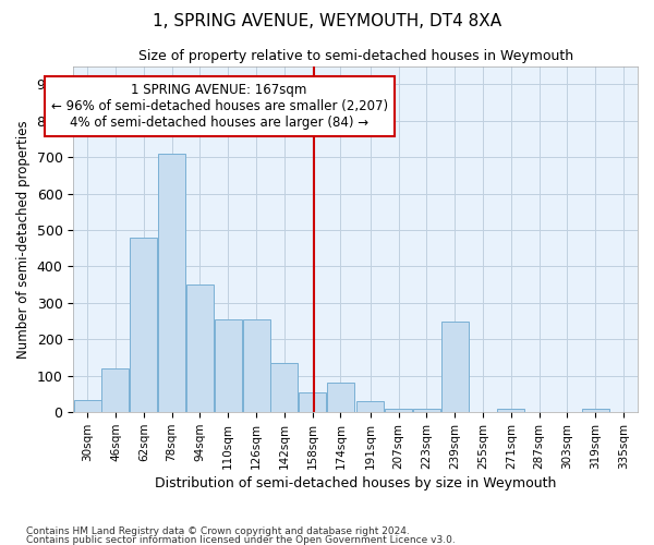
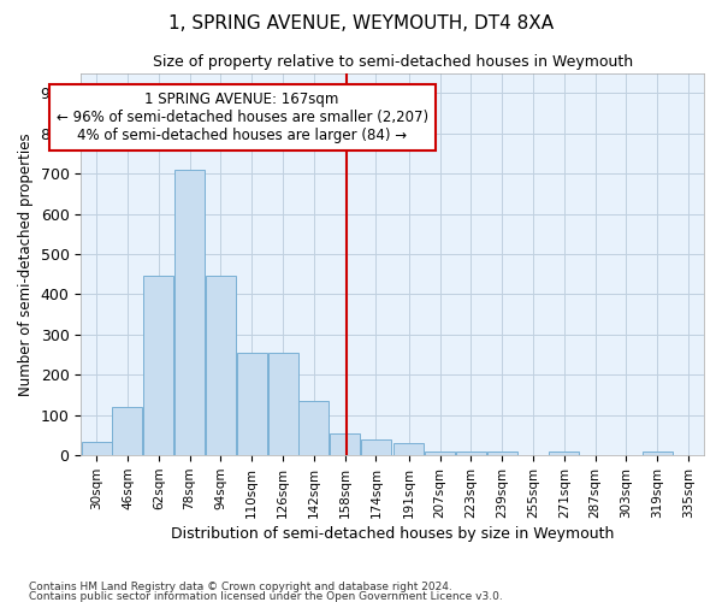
62sqm: 480 -> 445
94sqm: 350 -> 445
174sqm: 80 -> 40
239sqm: 250 -> 10
